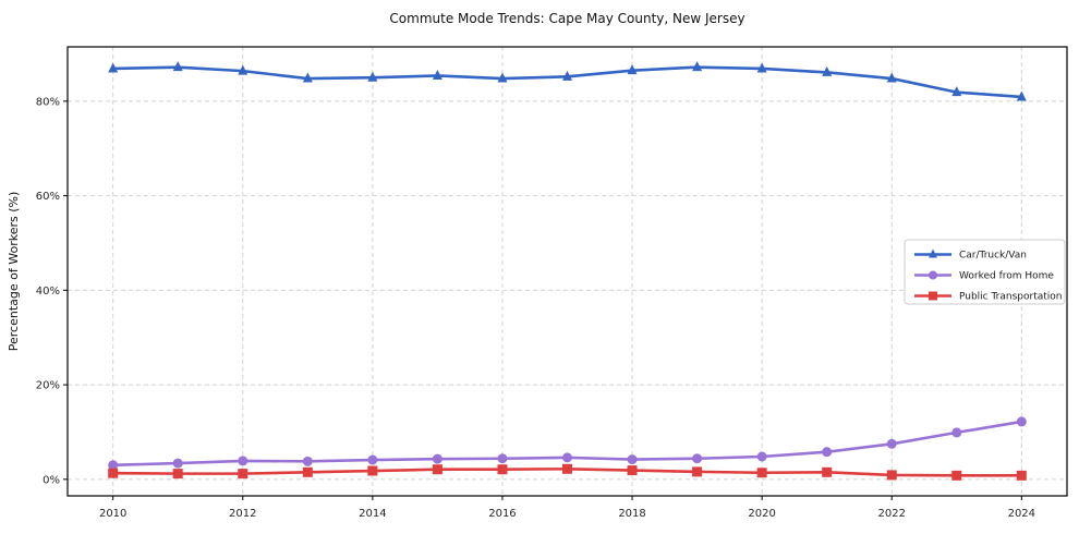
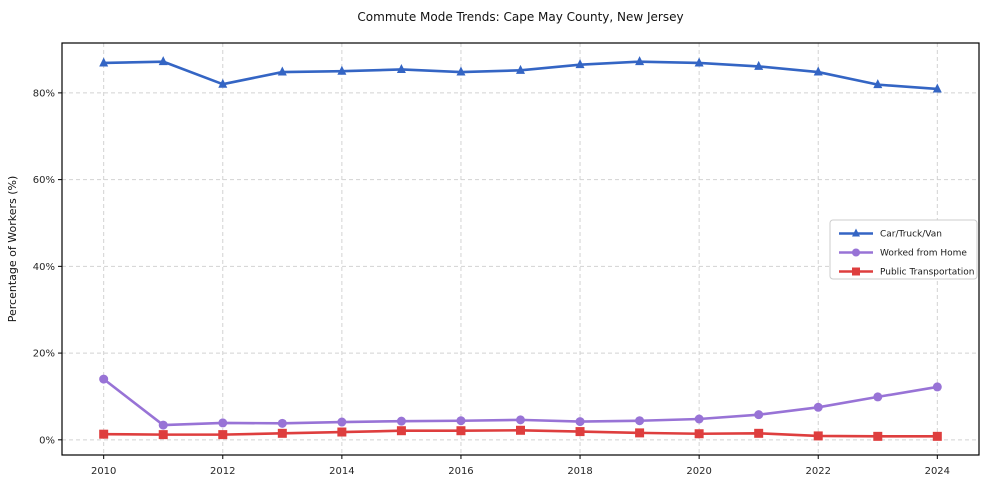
Worked from Home/2010: 3% -> 14%
Car/Truck/Van/2012: 86% -> 82%
